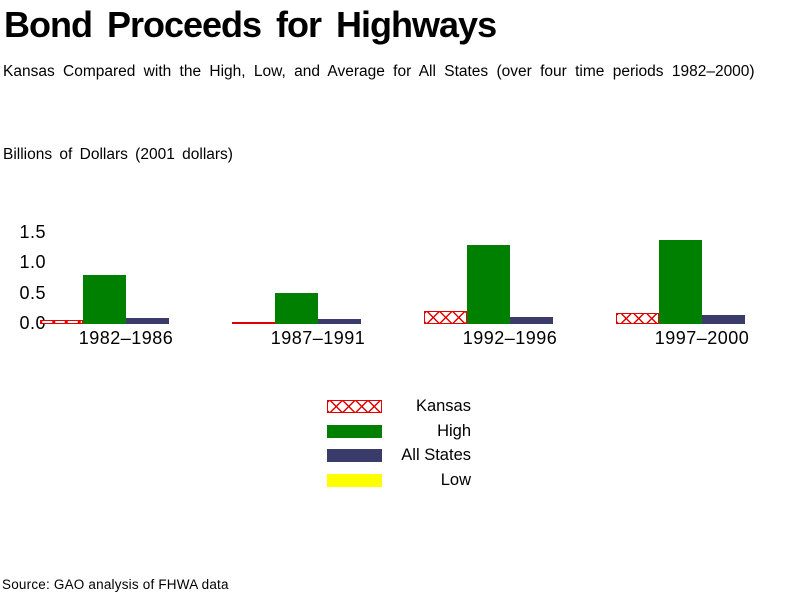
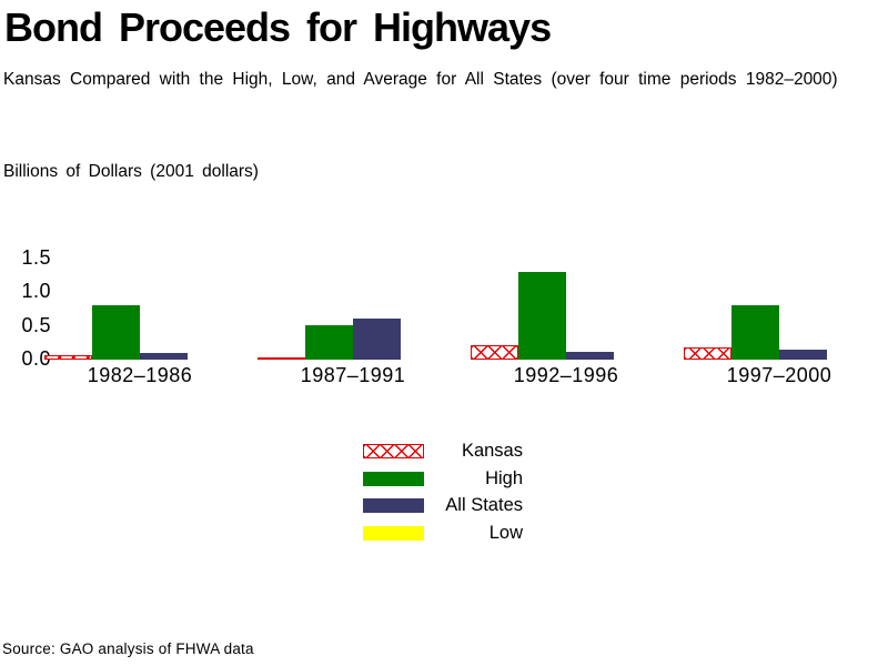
All States/1987–1991: 0.1 -> 0.6
High/1997–2000: 1.4 -> 0.8
